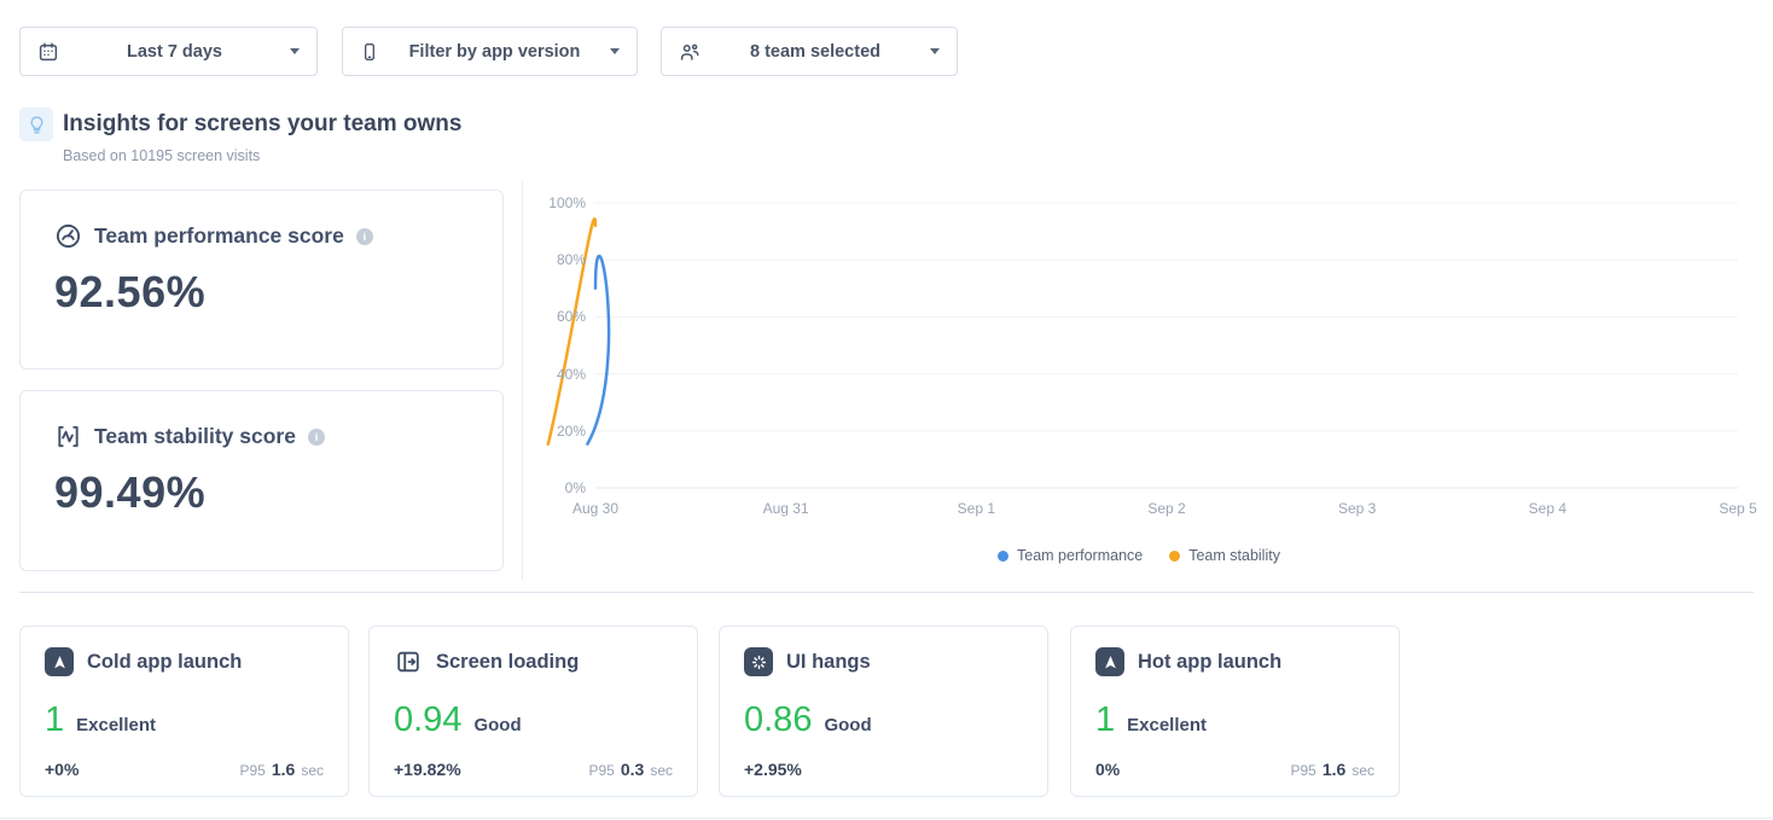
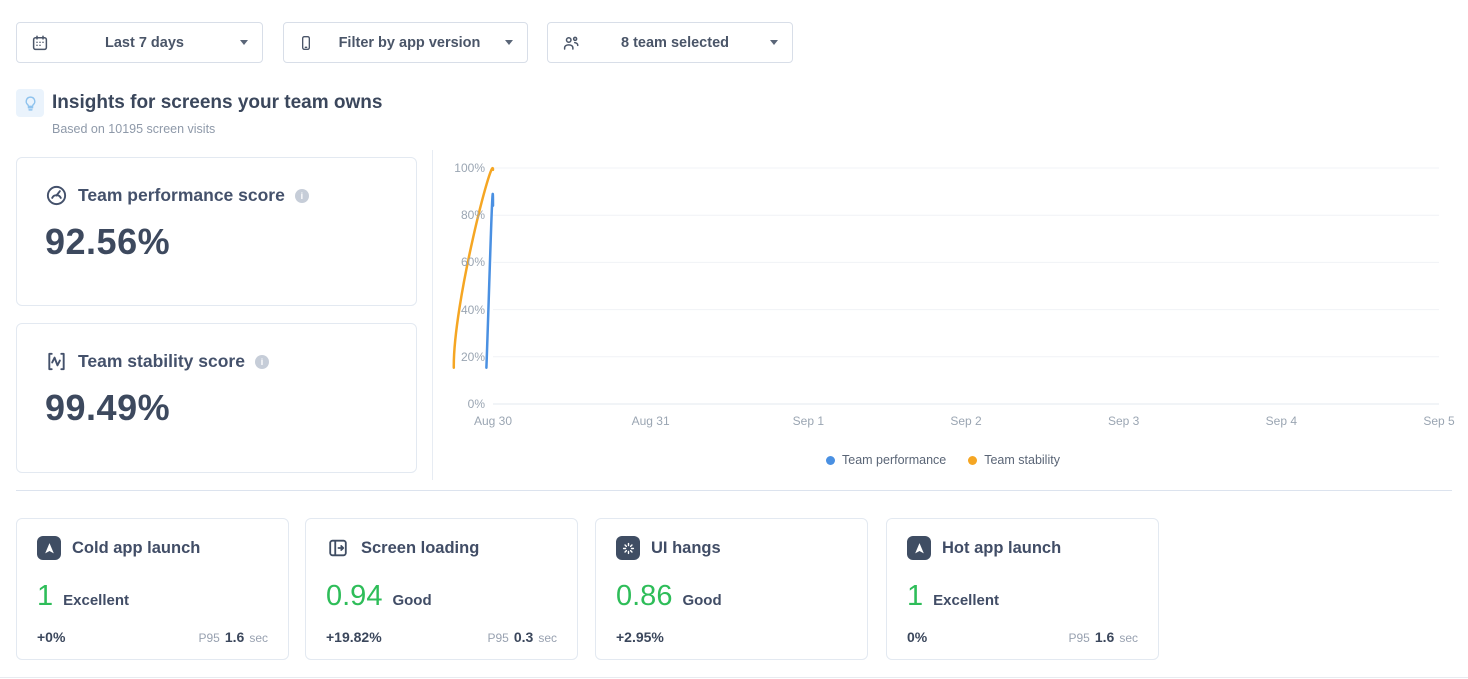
Team performance/Aug 30: 70% -> 84%
Team stability/Aug 30: 92% -> 99%
